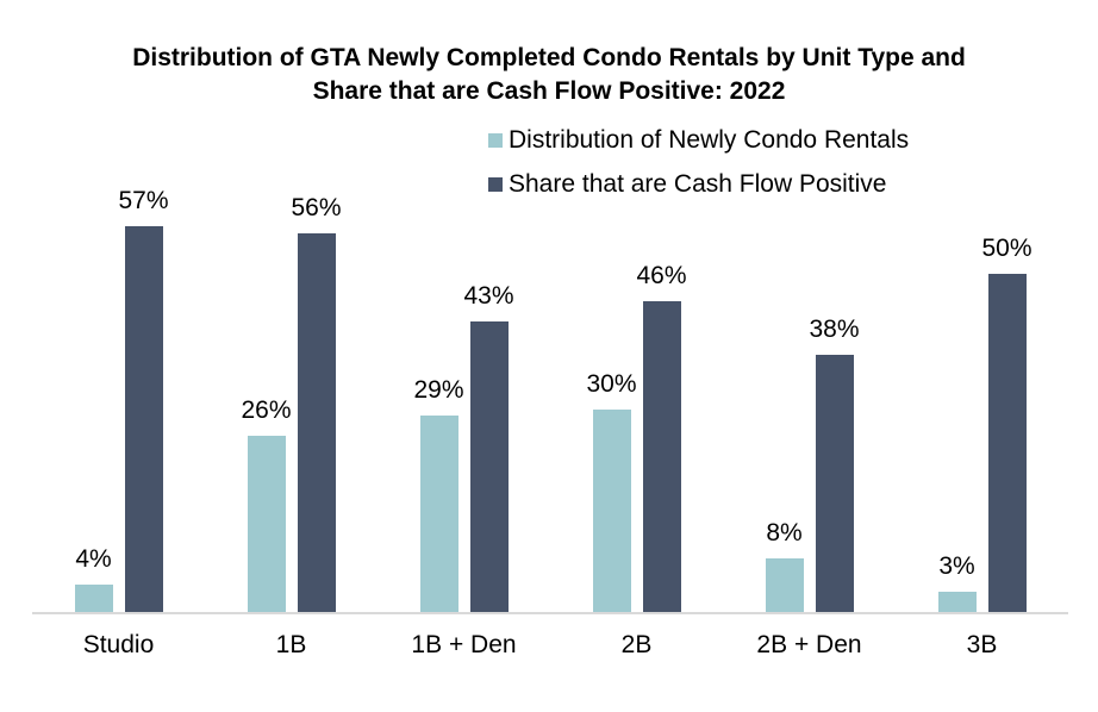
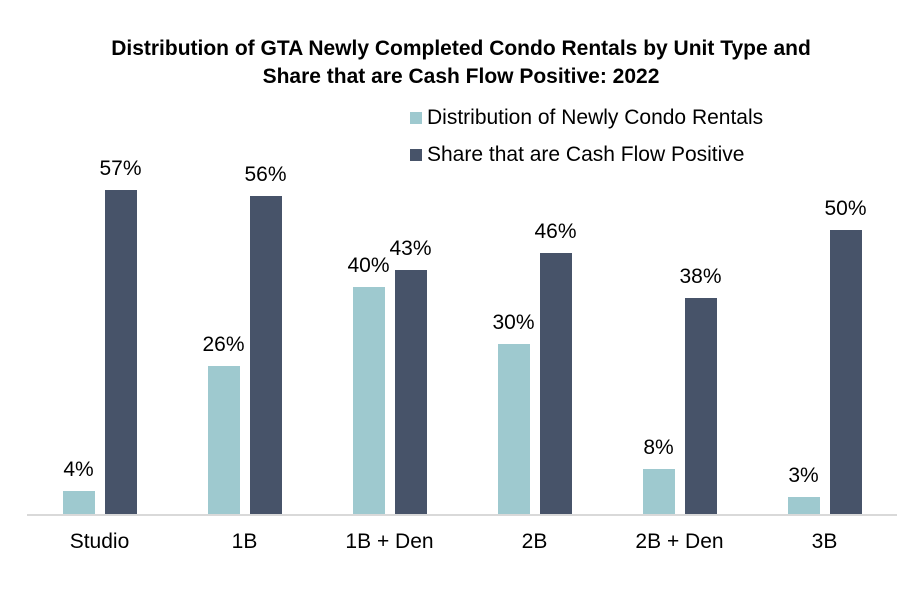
Distribution of Newly Condo Rentals/1B + Den: 29% -> 40%
